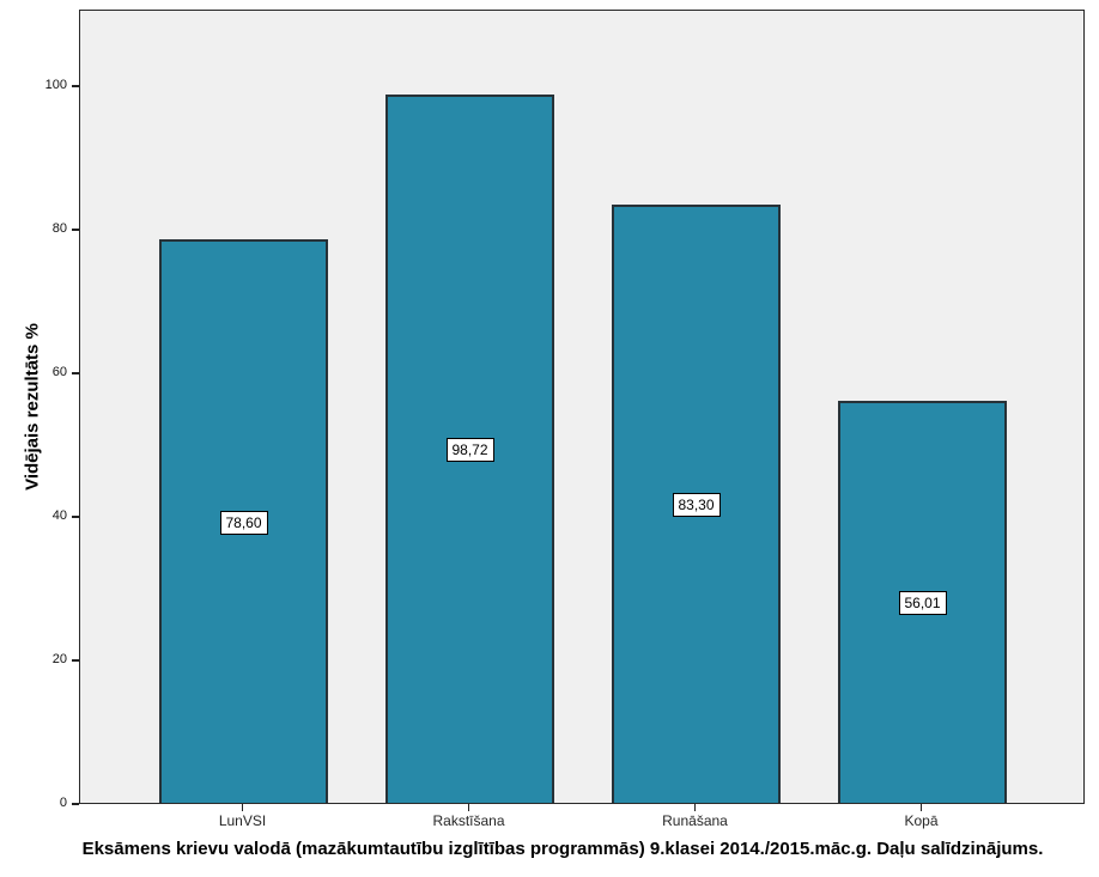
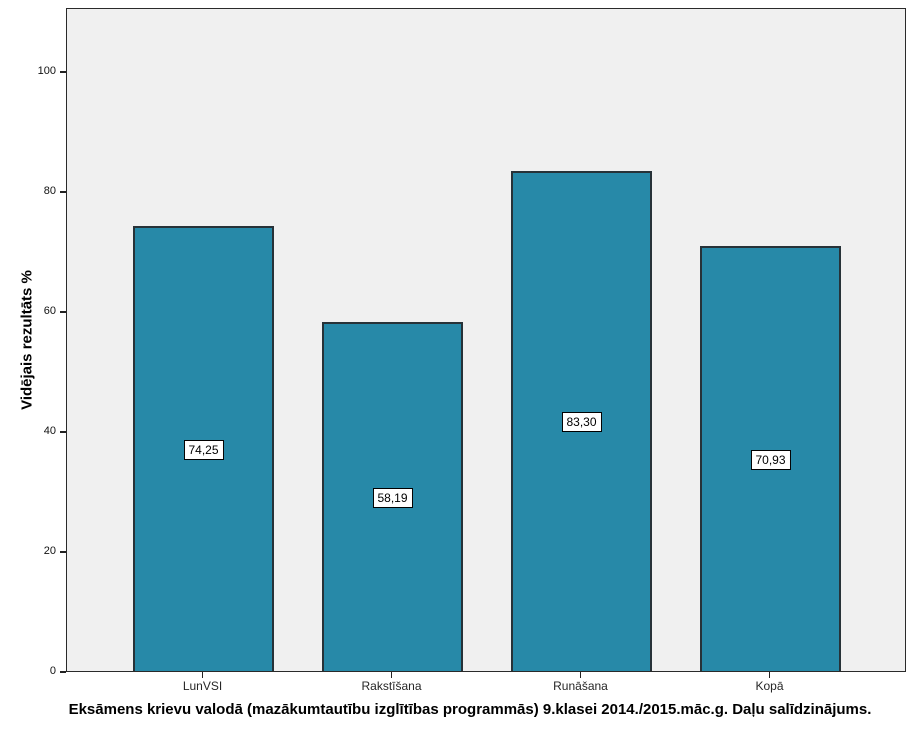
LunVSI: 78,60 -> 74,25
Rakstīšana: 98,72 -> 58,19
Kopā: 56,01 -> 70,93
